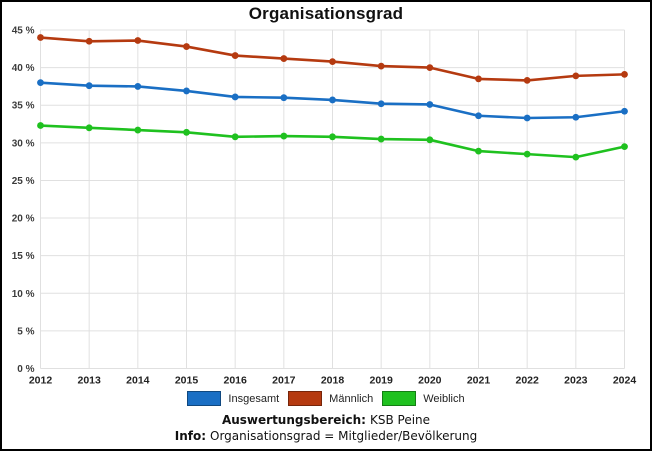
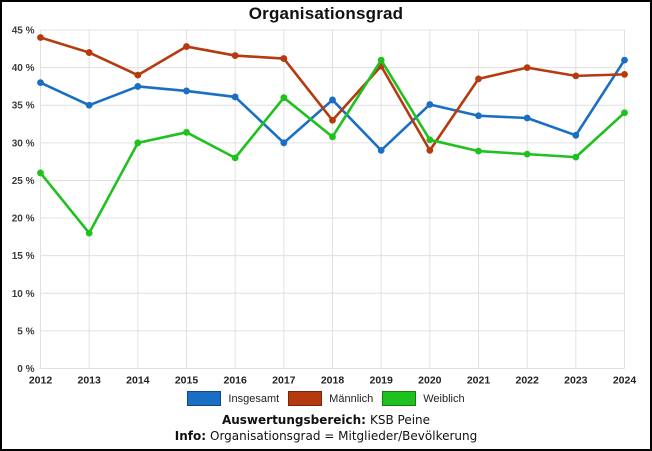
Weiblich/2012: 32% -> 26%
Insgesamt/2013: 38% -> 35%
Männlich/2013: 44% -> 42%
Weiblich/2013: 32% -> 18%
Männlich/2014: 44% -> 39%
Weiblich/2014: 32% -> 30%
Weiblich/2016: 31% -> 28%
Insgesamt/2017: 36% -> 30%
Weiblich/2017: 31% -> 36%
Männlich/2018: 41% -> 33%
Insgesamt/2019: 35% -> 29%
Weiblich/2019: 30% -> 41%
Männlich/2020: 40% -> 29%
Männlich/2022: 38% -> 40%
Insgesamt/2023: 33% -> 31%
Insgesamt/2024: 34% -> 41%
Weiblich/2024: 30% -> 34%
